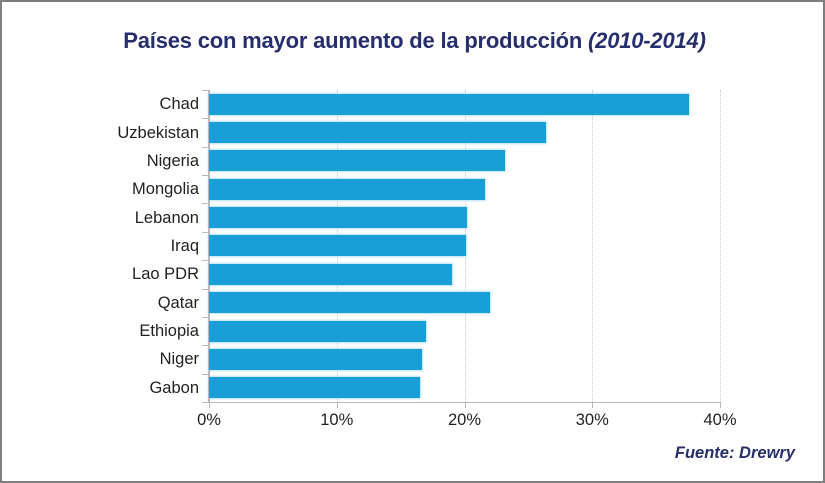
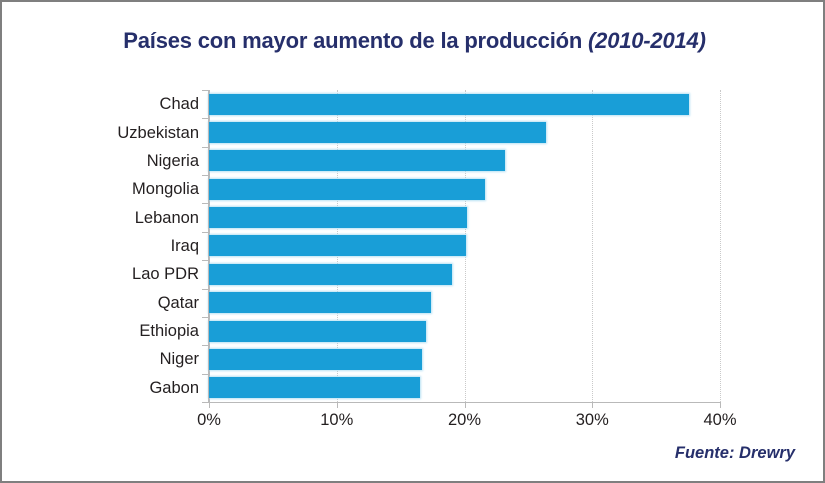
Qatar: 22.0% -> 17.4%
